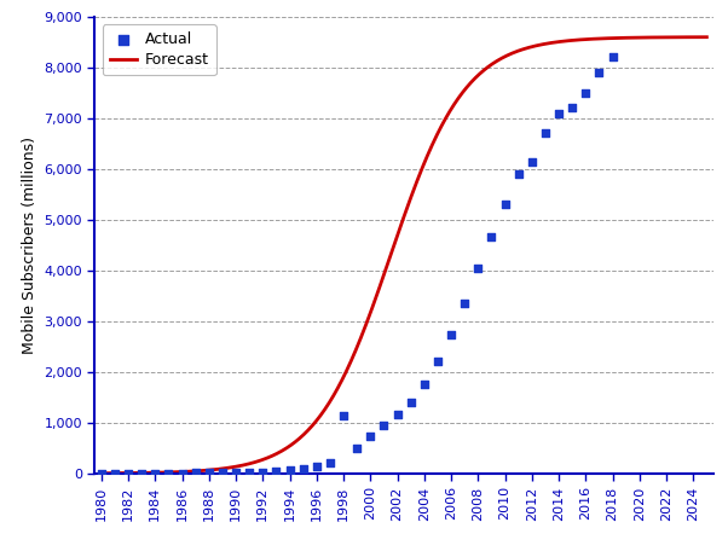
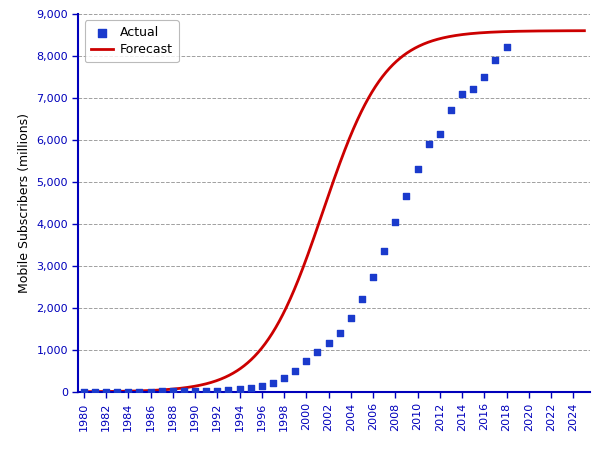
Actual/1998: 1,150 -> 320
